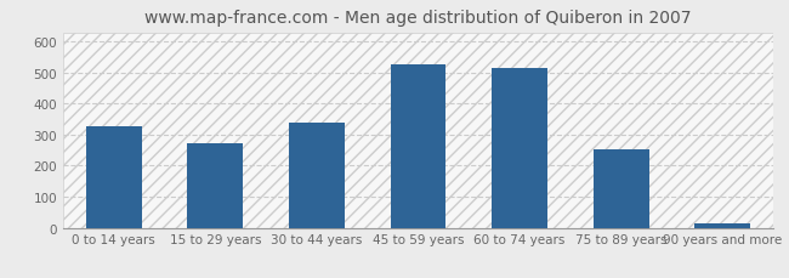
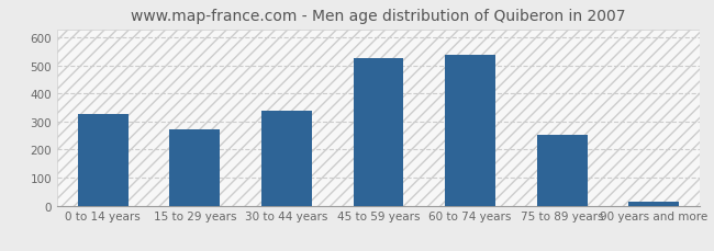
60 to 74 years: 515 -> 537
